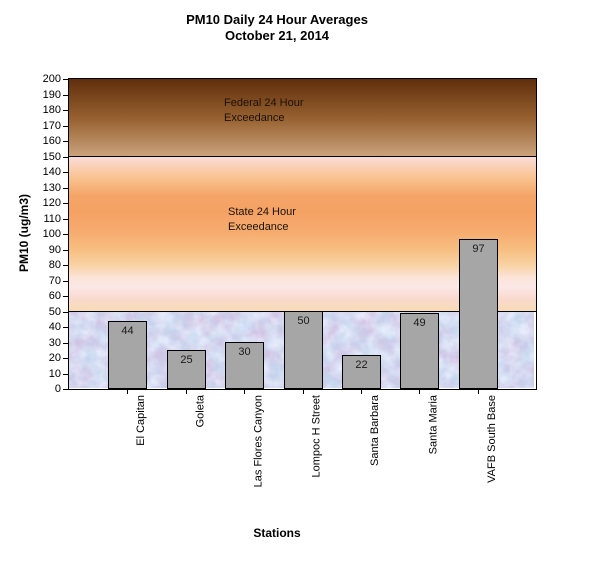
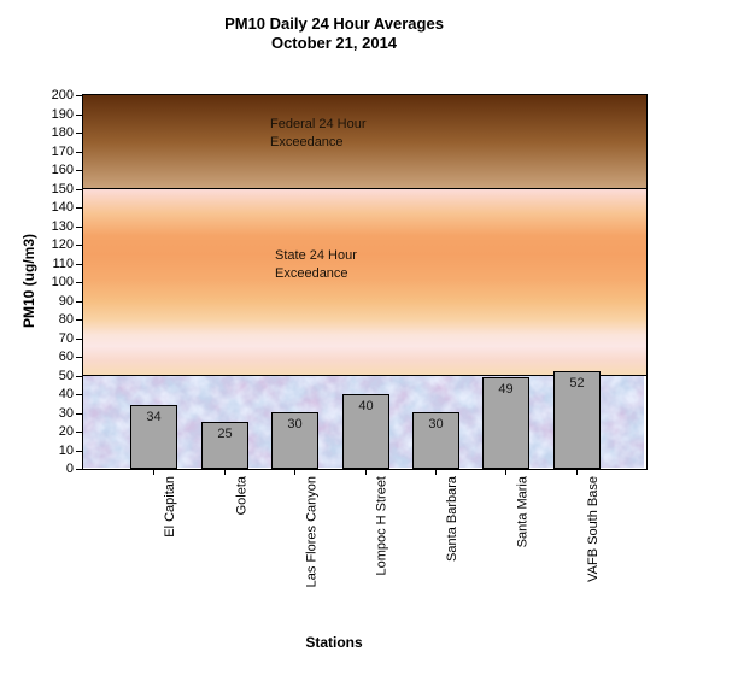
El Capitan: 44 -> 34
Lompoc H Street: 50 -> 40
Santa Barbara: 22 -> 30
VAFB South Base: 97 -> 52
